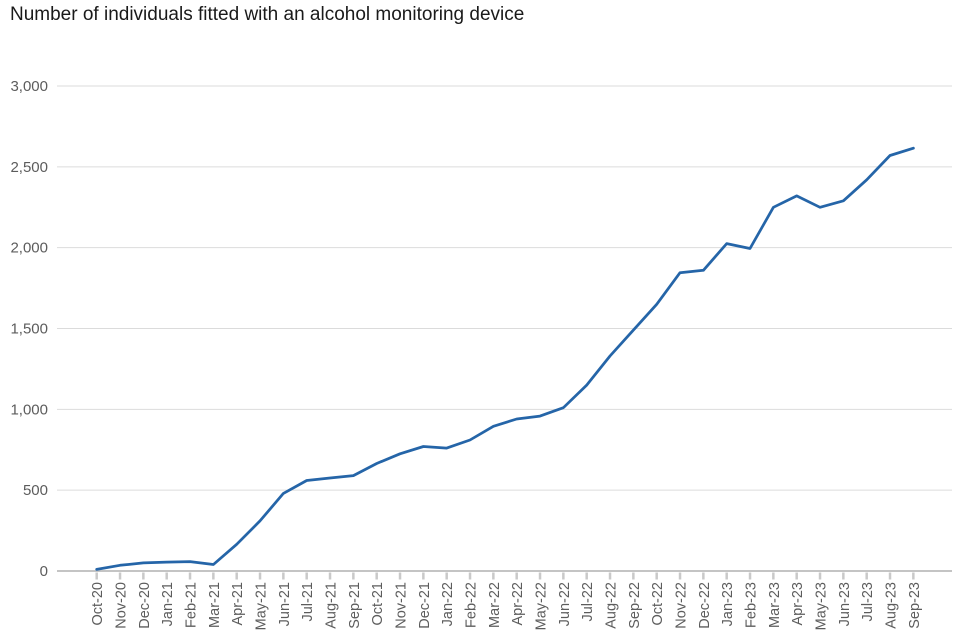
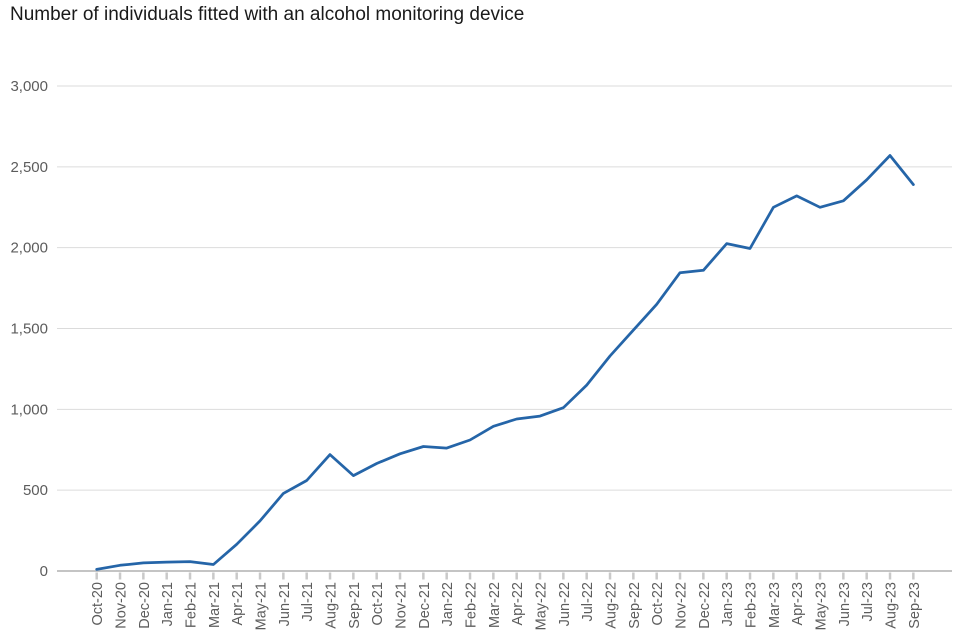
Aug-21: 580 -> 720
Sep-23: 2620 -> 2390
